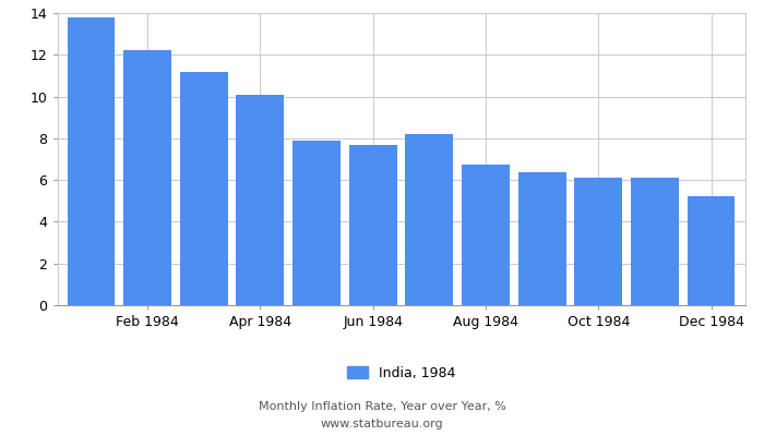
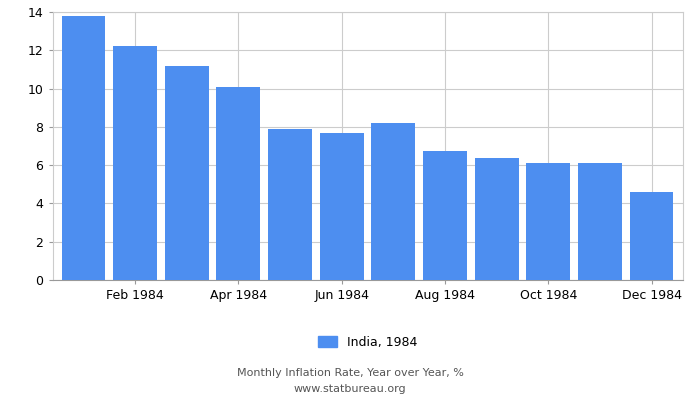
Dec 1984: 5.2 -> 4.6
